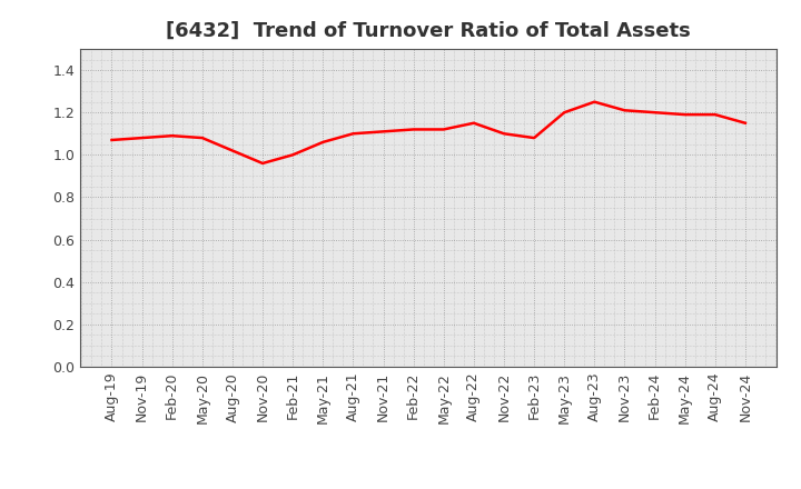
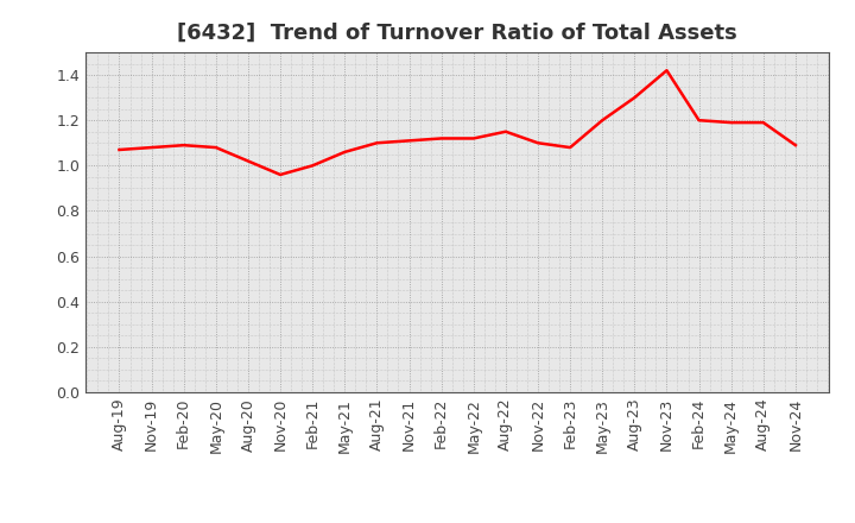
Aug-23: 1.25 -> 1.30
Nov-23: 1.21 -> 1.42
Nov-24: 1.15 -> 1.09
